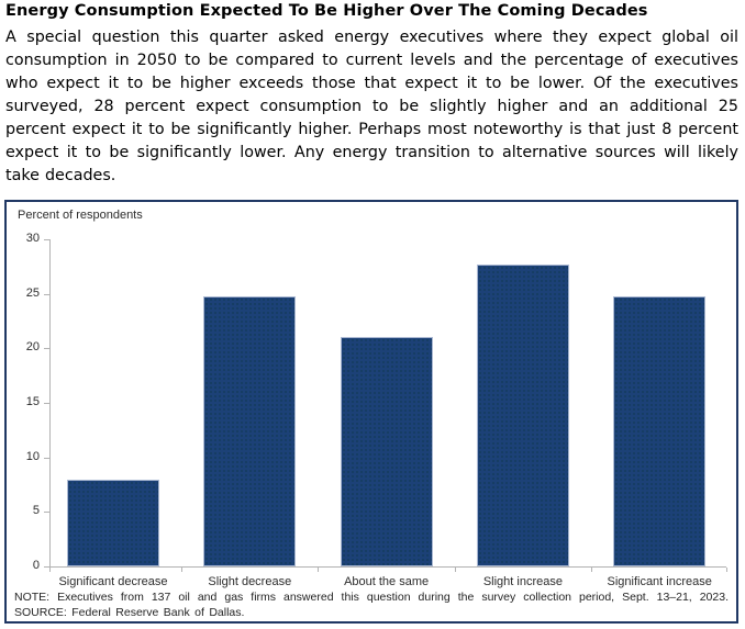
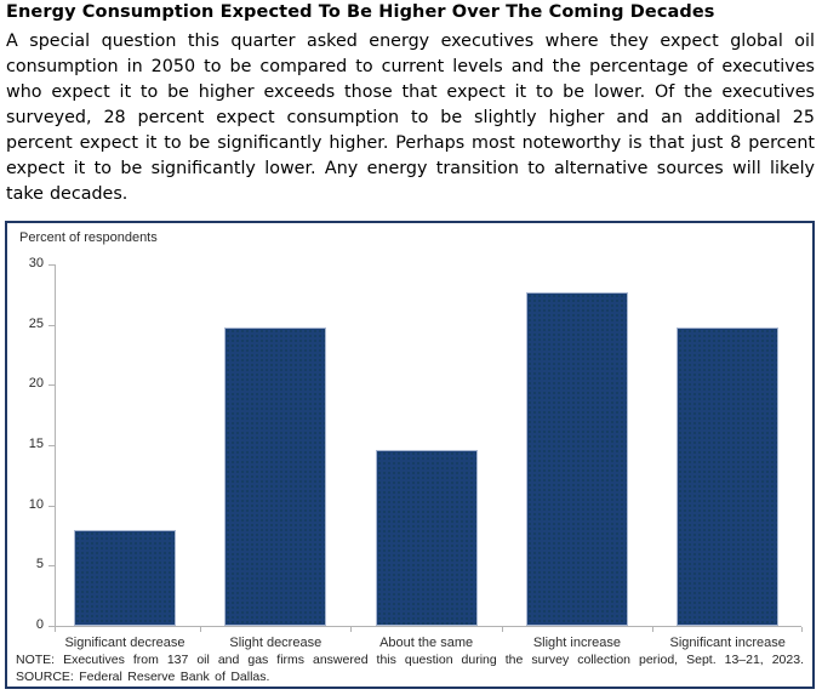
About the same: 21 -> 15
